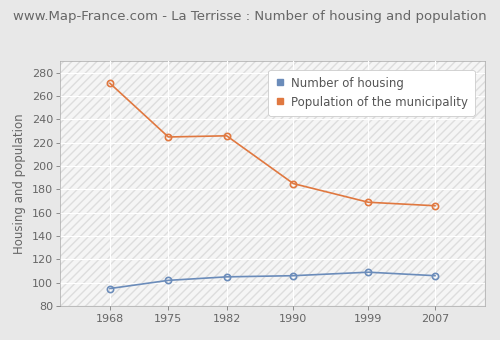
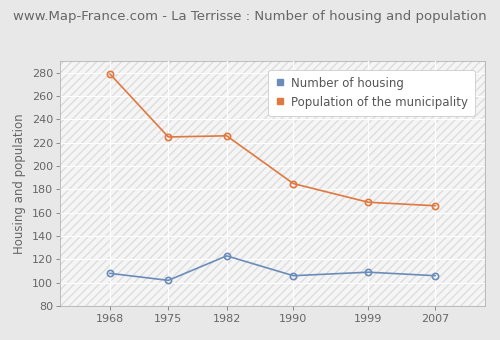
Number of housing/1968: 95 -> 108
Population of the municipality/1968: 271 -> 279
Number of housing/1982: 105 -> 123
